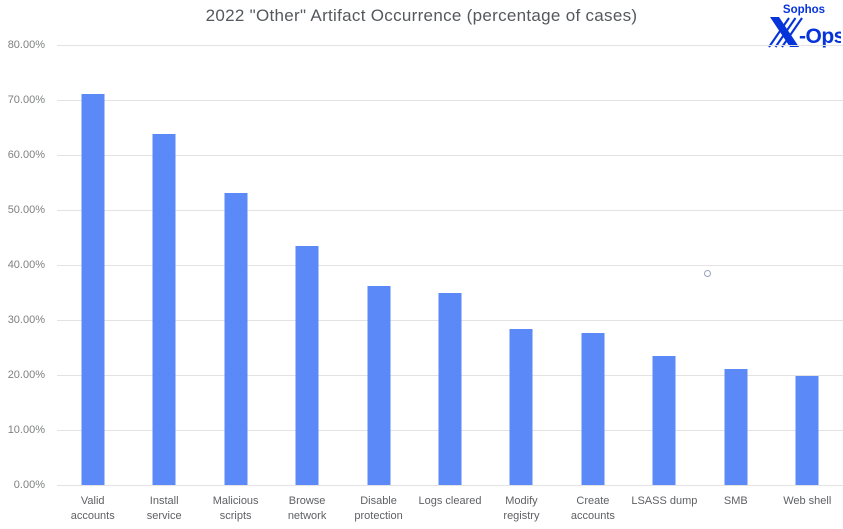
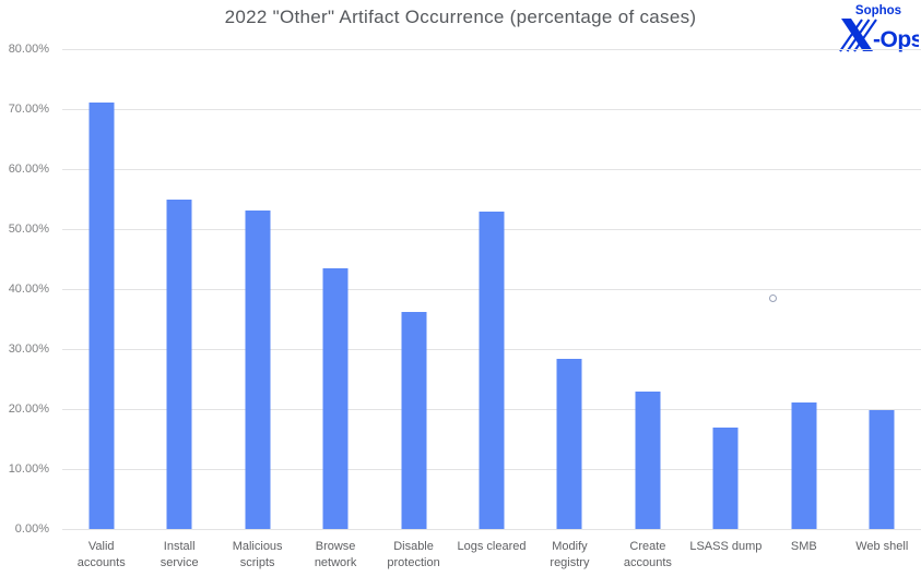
Install service: 64% -> 55%
Logs cleared: 35% -> 53%
Create accounts: 28% -> 23%
LSASS dump: 23% -> 17%
